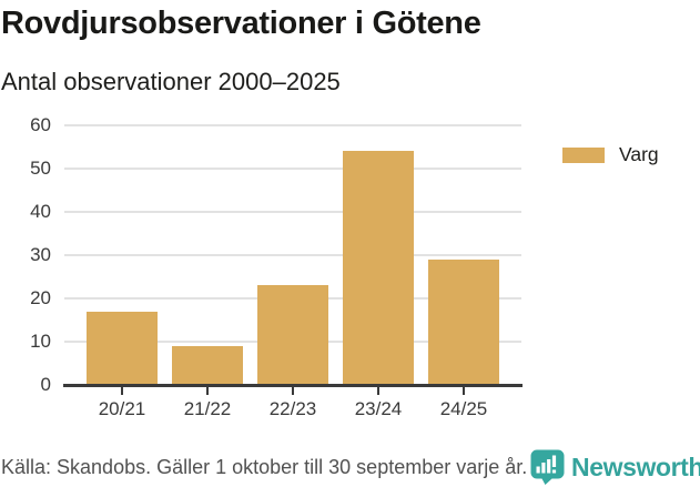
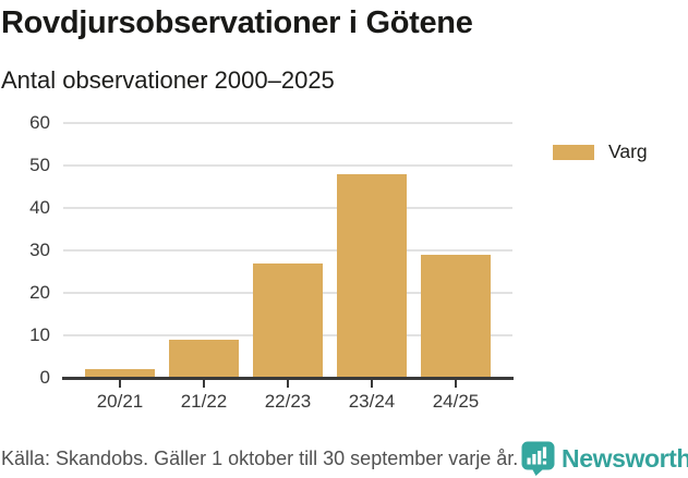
20/21: 17 -> 2
22/23: 23 -> 27
23/24: 54 -> 48
